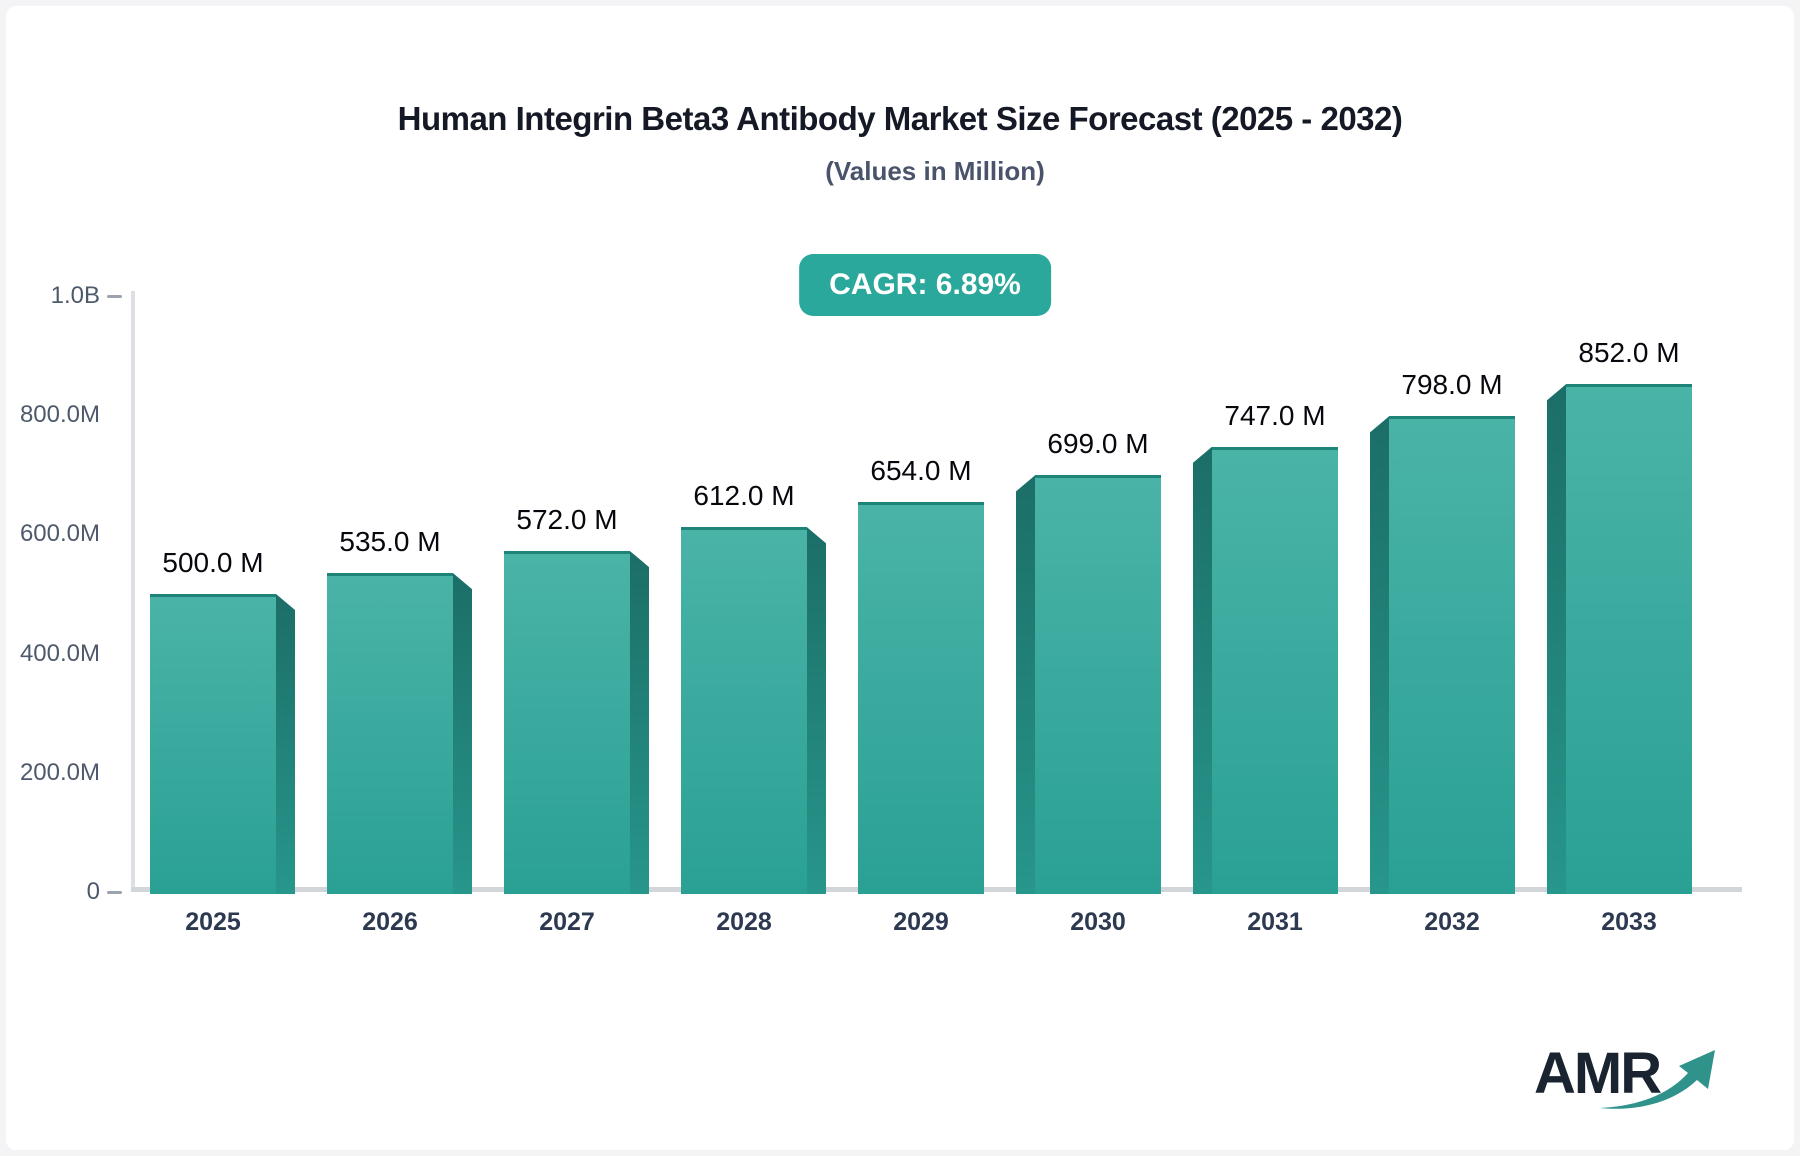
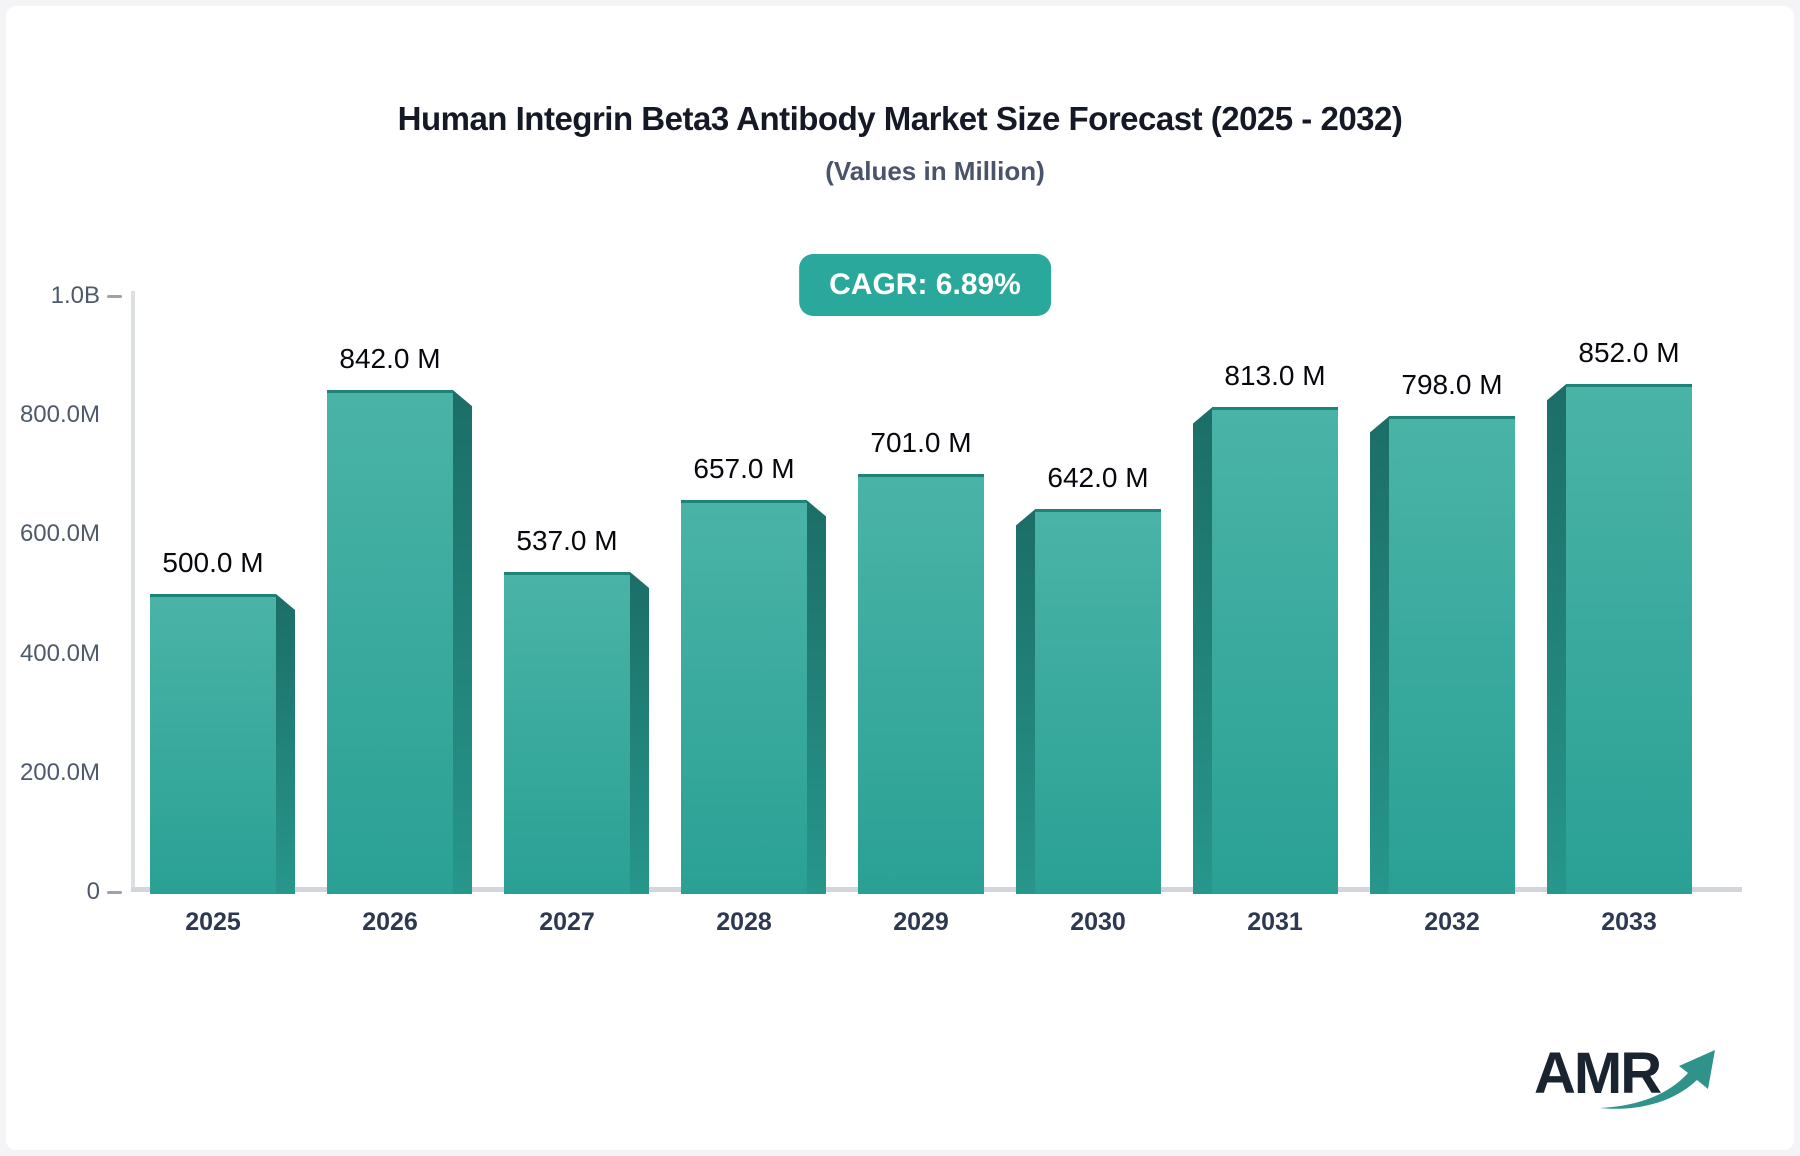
2026: 535.0 -> 842.0
2027: 572.0 -> 537.0
2028: 612.0 -> 657.0
2029: 654.0 -> 701.0
2030: 699.0 -> 642.0
2031: 747.0 -> 813.0
